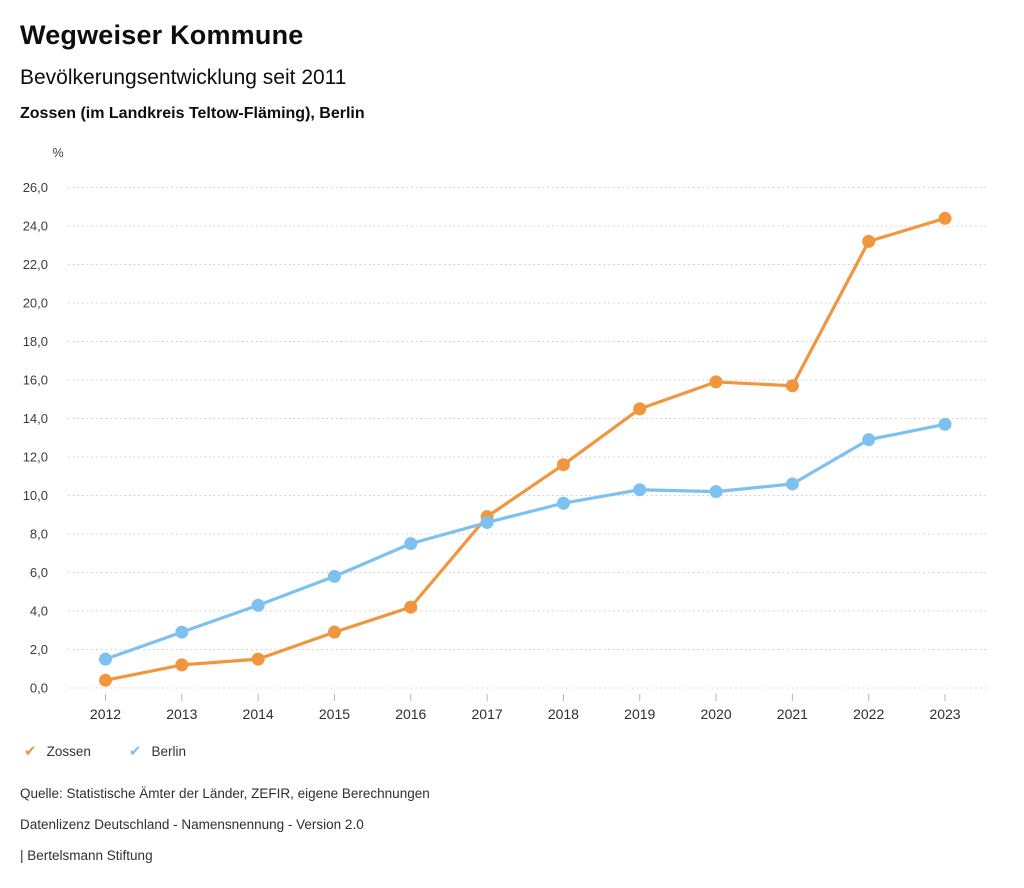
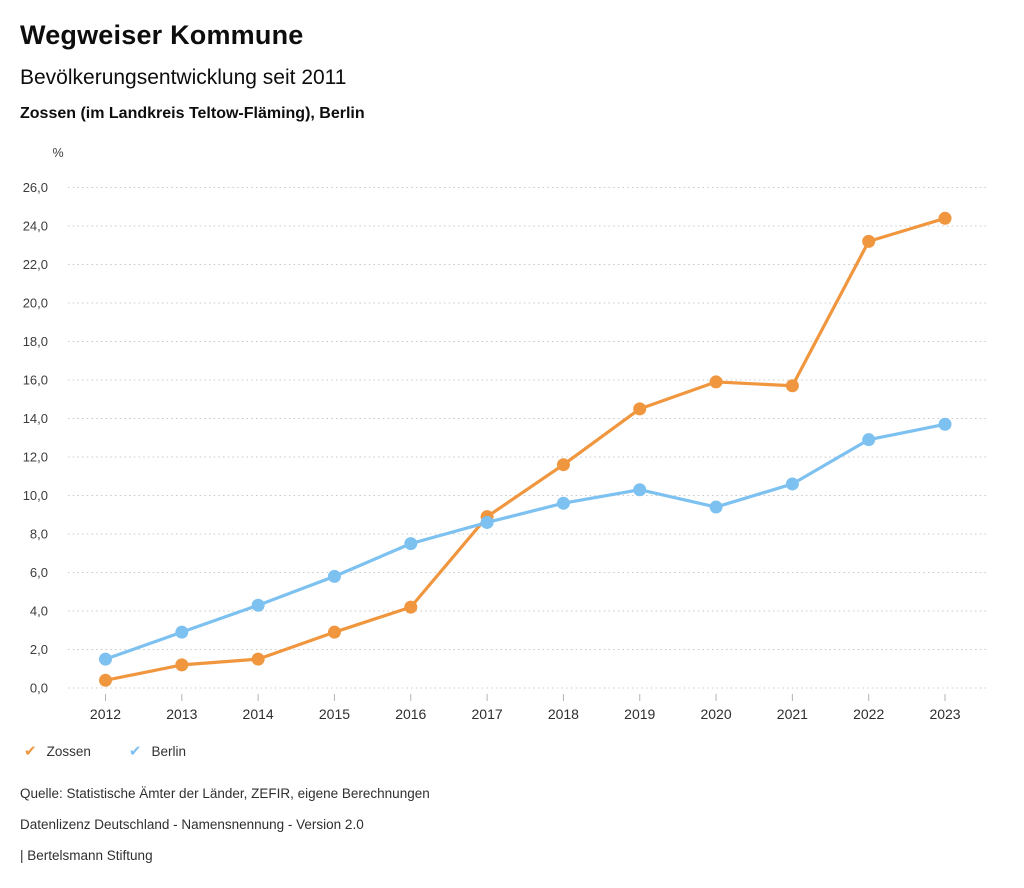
Berlin/2020: 10,2 -> 9,4
